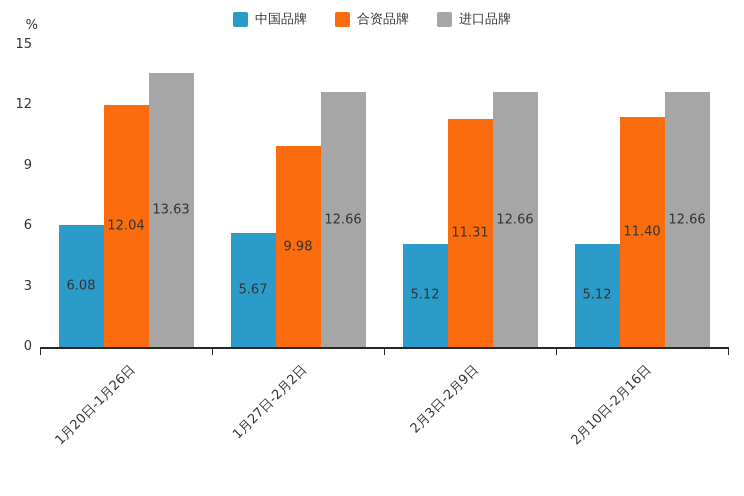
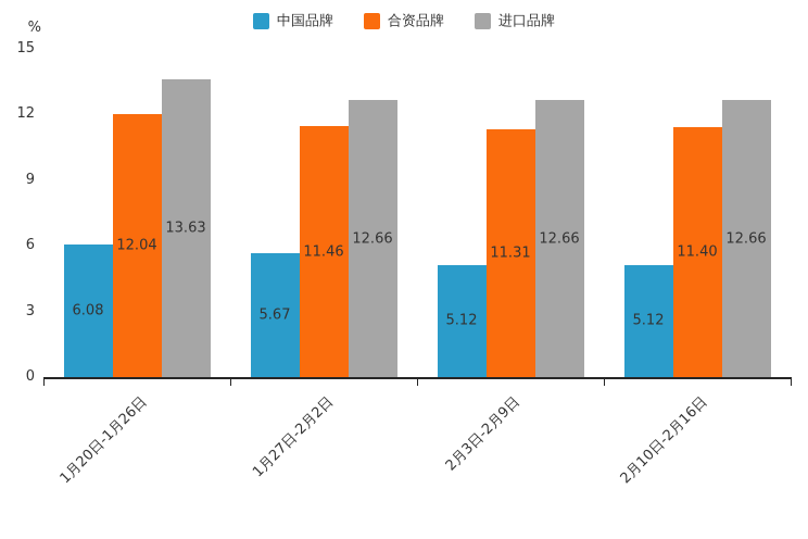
合资品牌/1月27日-2月2日: 9.98 -> 11.46
